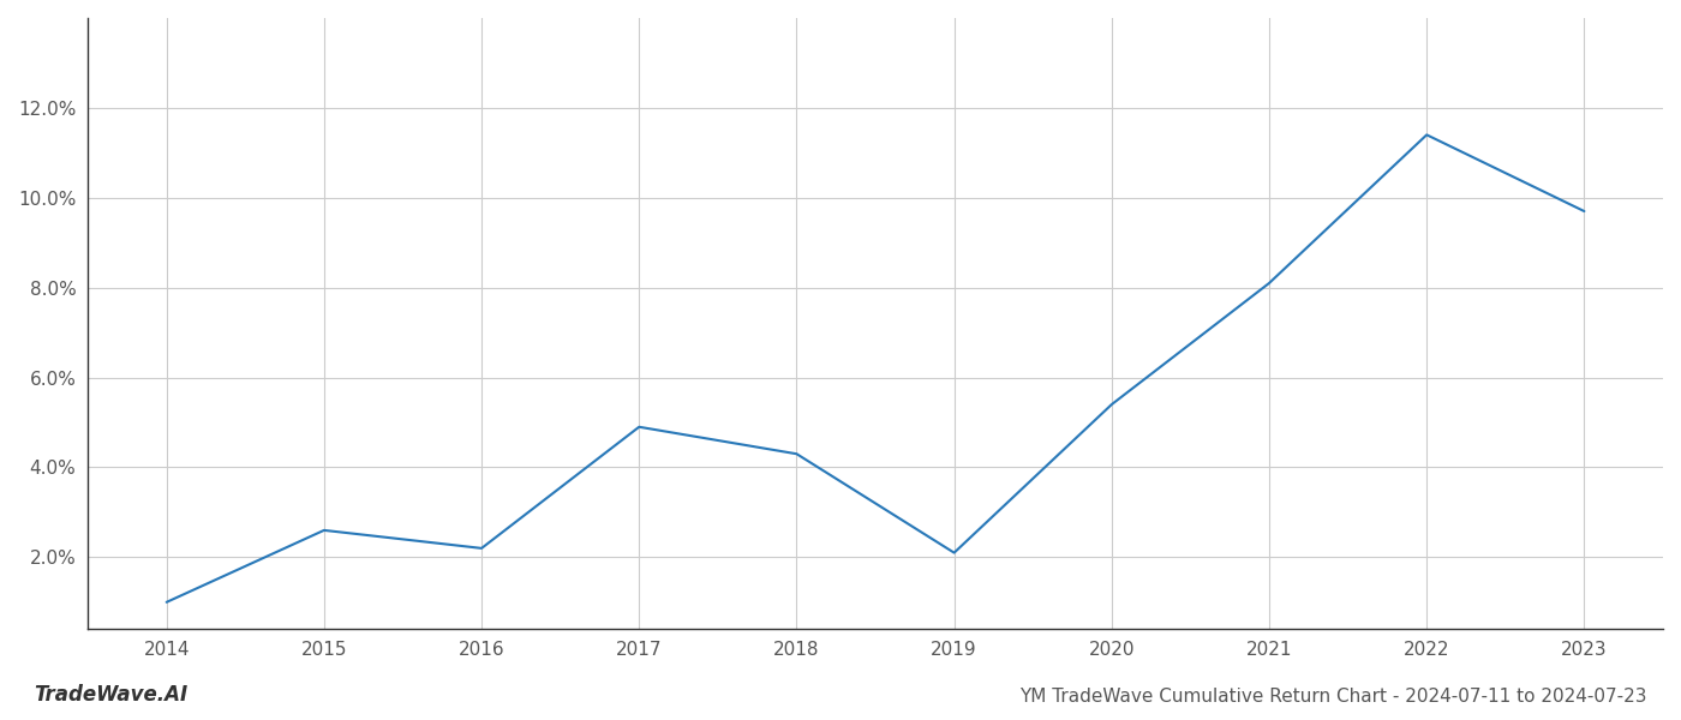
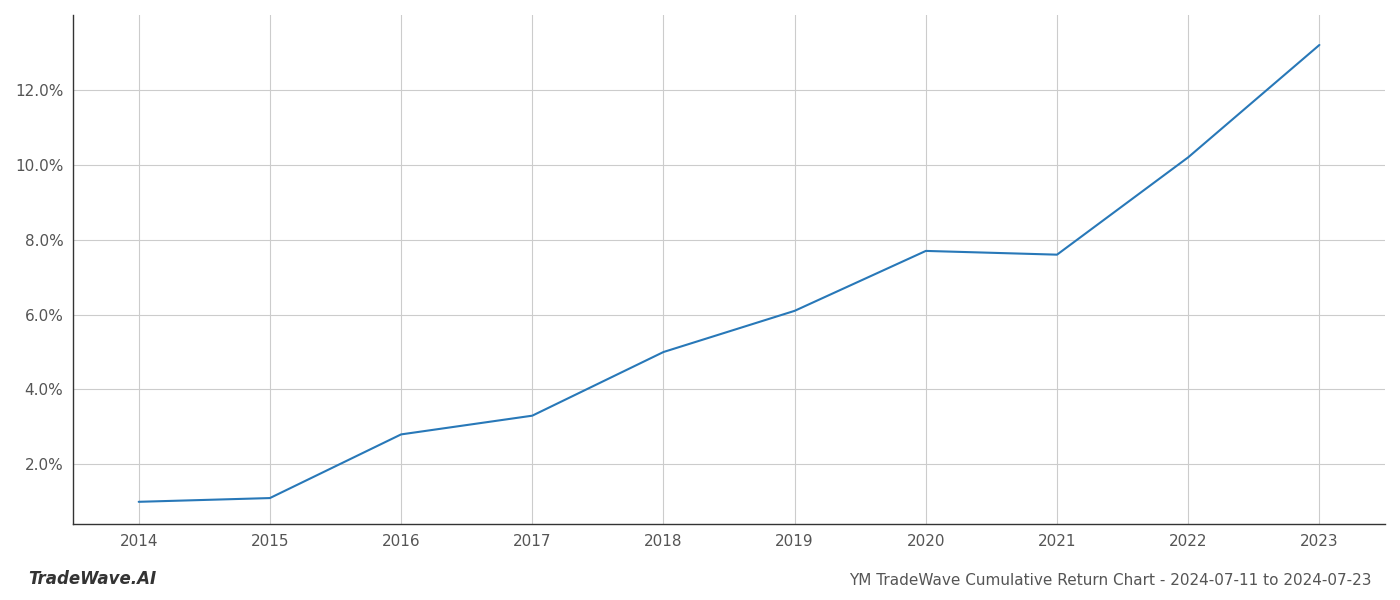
2015: 2.6% -> 1.1%
2016: 2.2% -> 2.8%
2017: 4.9% -> 3.3%
2018: 4.3% -> 5.0%
2019: 2.1% -> 6.1%
2020: 5.4% -> 7.7%
2021: 8.1% -> 7.6%
2022: 11.4% -> 10.2%
2023: 9.7% -> 13.2%
